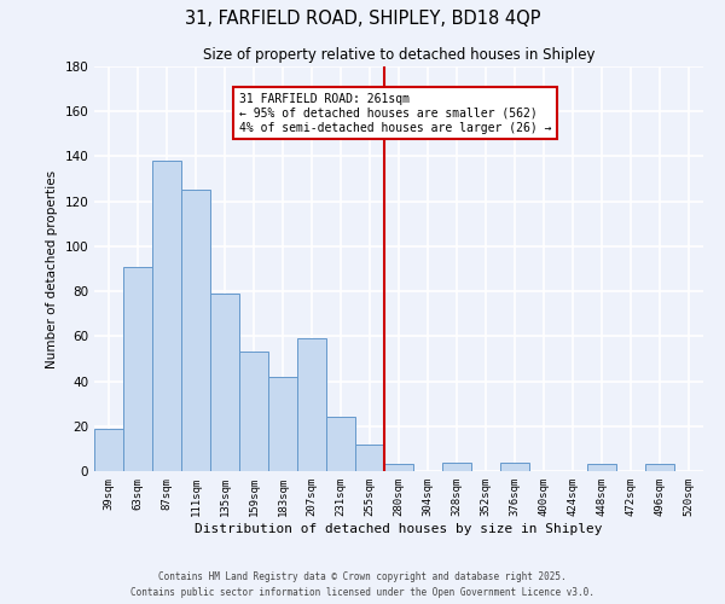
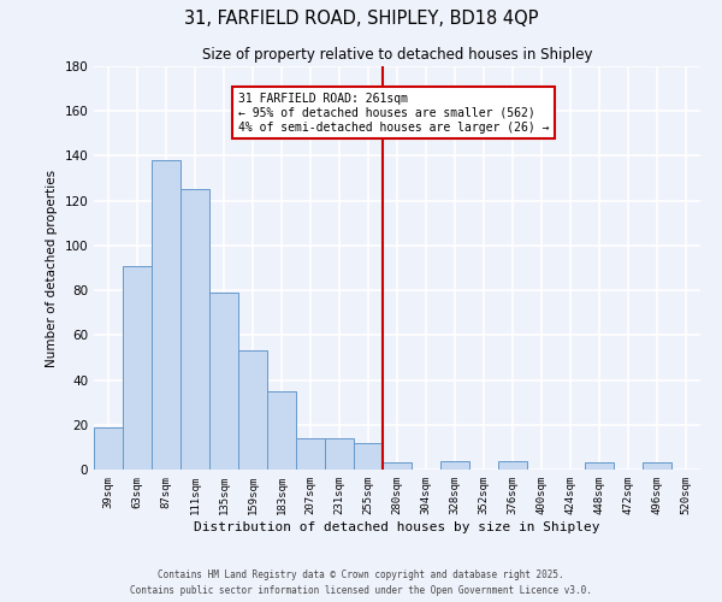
183sqm: 42 -> 35
207sqm: 59 -> 14
231sqm: 24 -> 14
